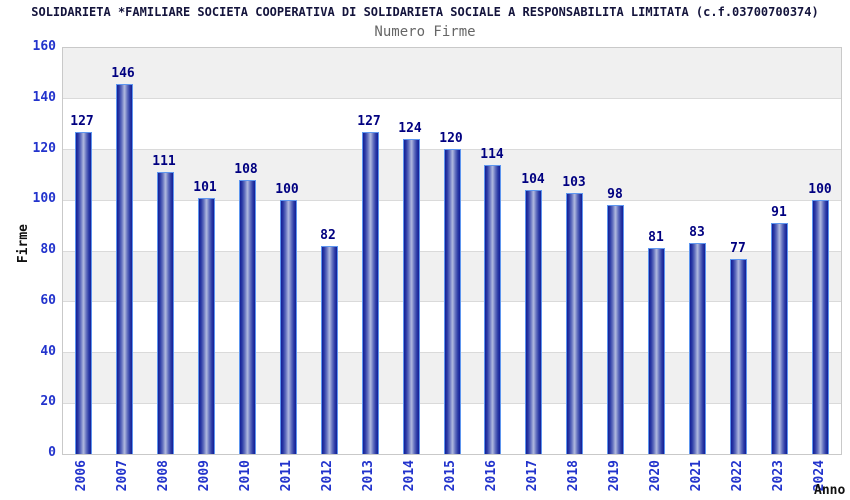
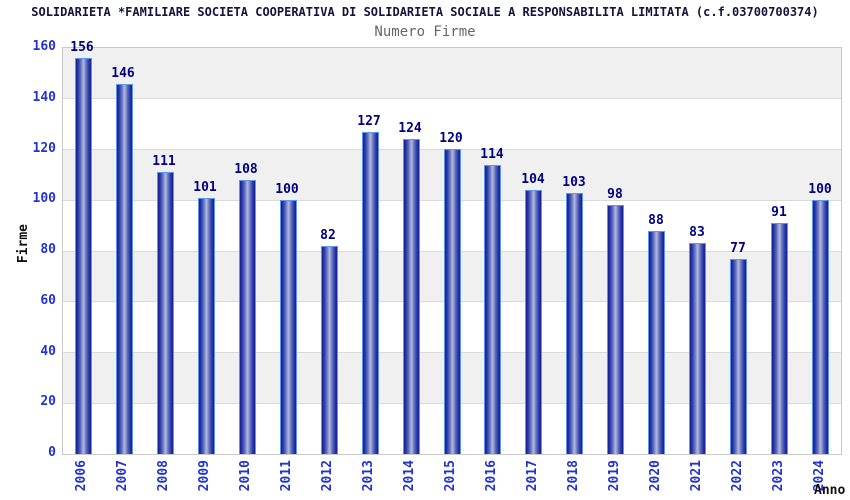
2006: 127 -> 156
2020: 81 -> 88
